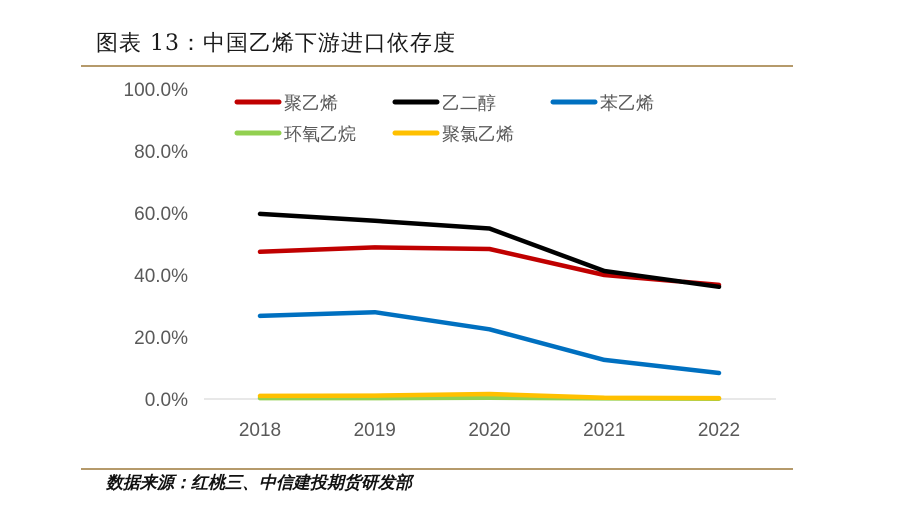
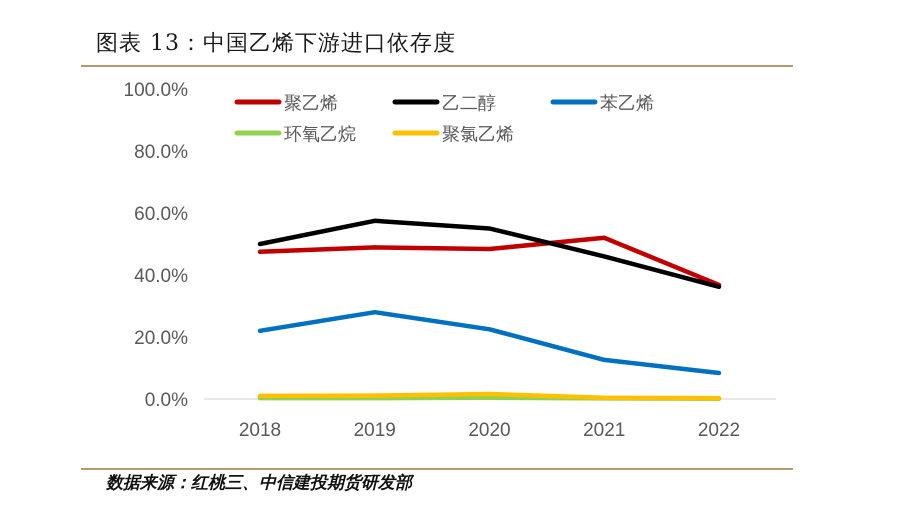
乙二醇/2018: 60% -> 50%
苯乙烯/2018: 27% -> 22%
聚乙烯/2021: 40% -> 52%
乙二醇/2021: 41% -> 46%
